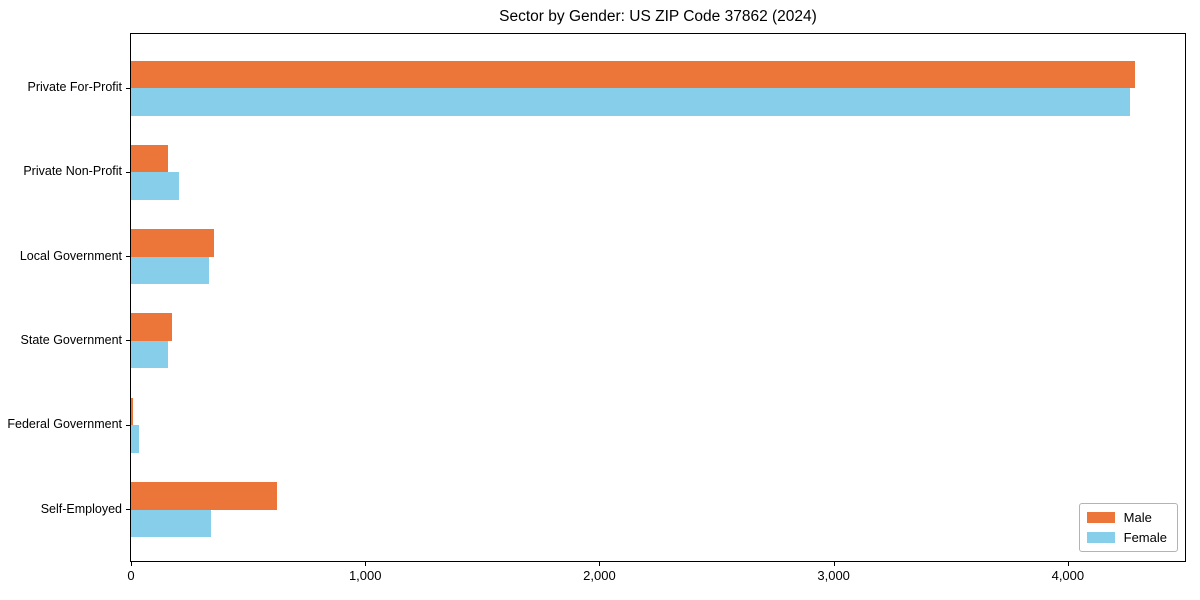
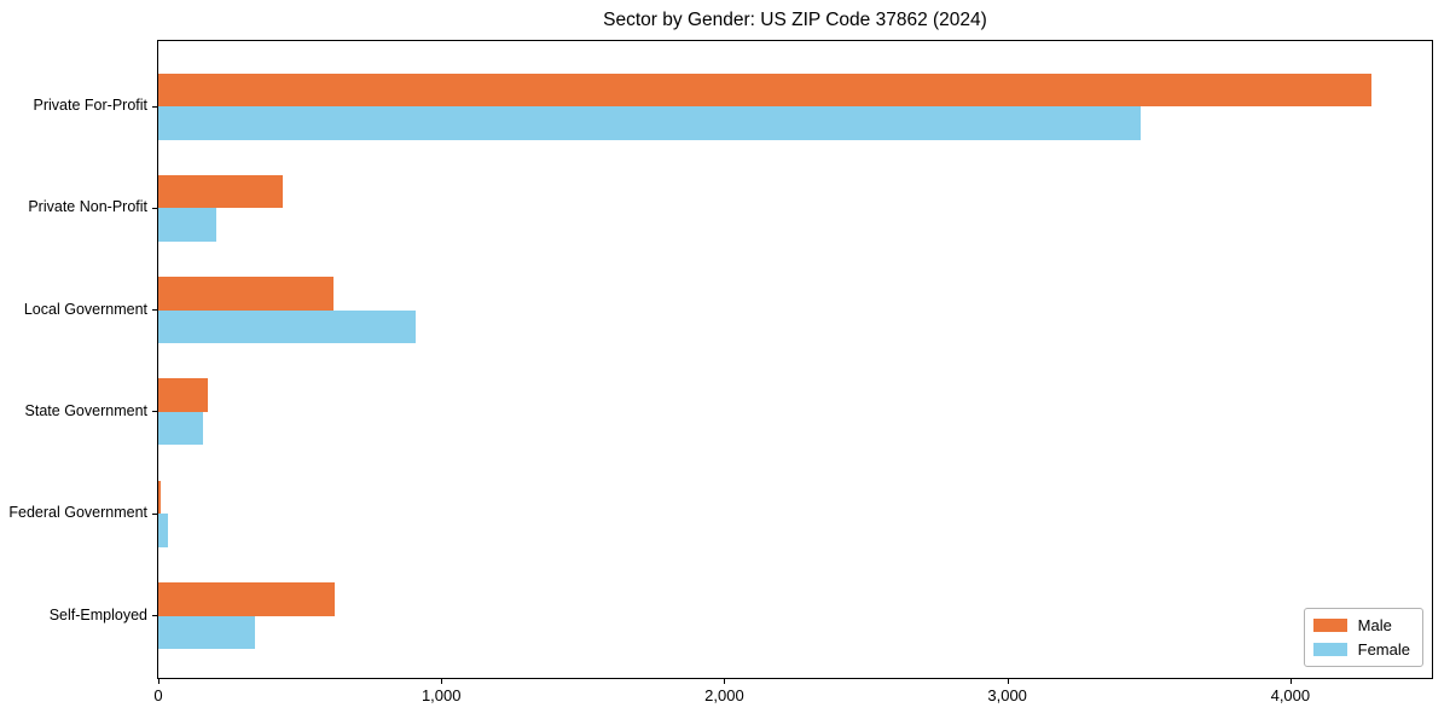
Female/Private For-Profit: 4260 -> 3470
Male/Private Non-Profit: 160 -> 440
Male/Local Government: 360 -> 620
Female/Local Government: 330 -> 910
